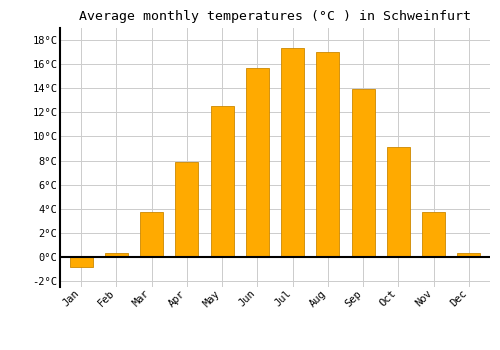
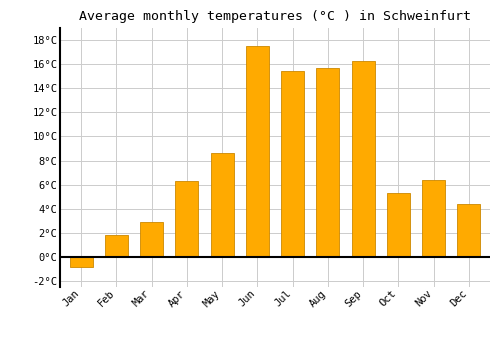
Feb: 0.3°C -> 1.8°C
Mar: 3.7°C -> 2.9°C
Apr: 7.9°C -> 6.3°C
May: 12.5°C -> 8.6°C
Jun: 15.7°C -> 17.5°C
Jul: 17.3°C -> 15.4°C
Aug: 17.0°C -> 15.7°C
Sep: 13.9°C -> 16.3°C
Oct: 9.1°C -> 5.3°C
Nov: 3.7°C -> 6.4°C
Dec: 0.3°C -> 4.4°C
